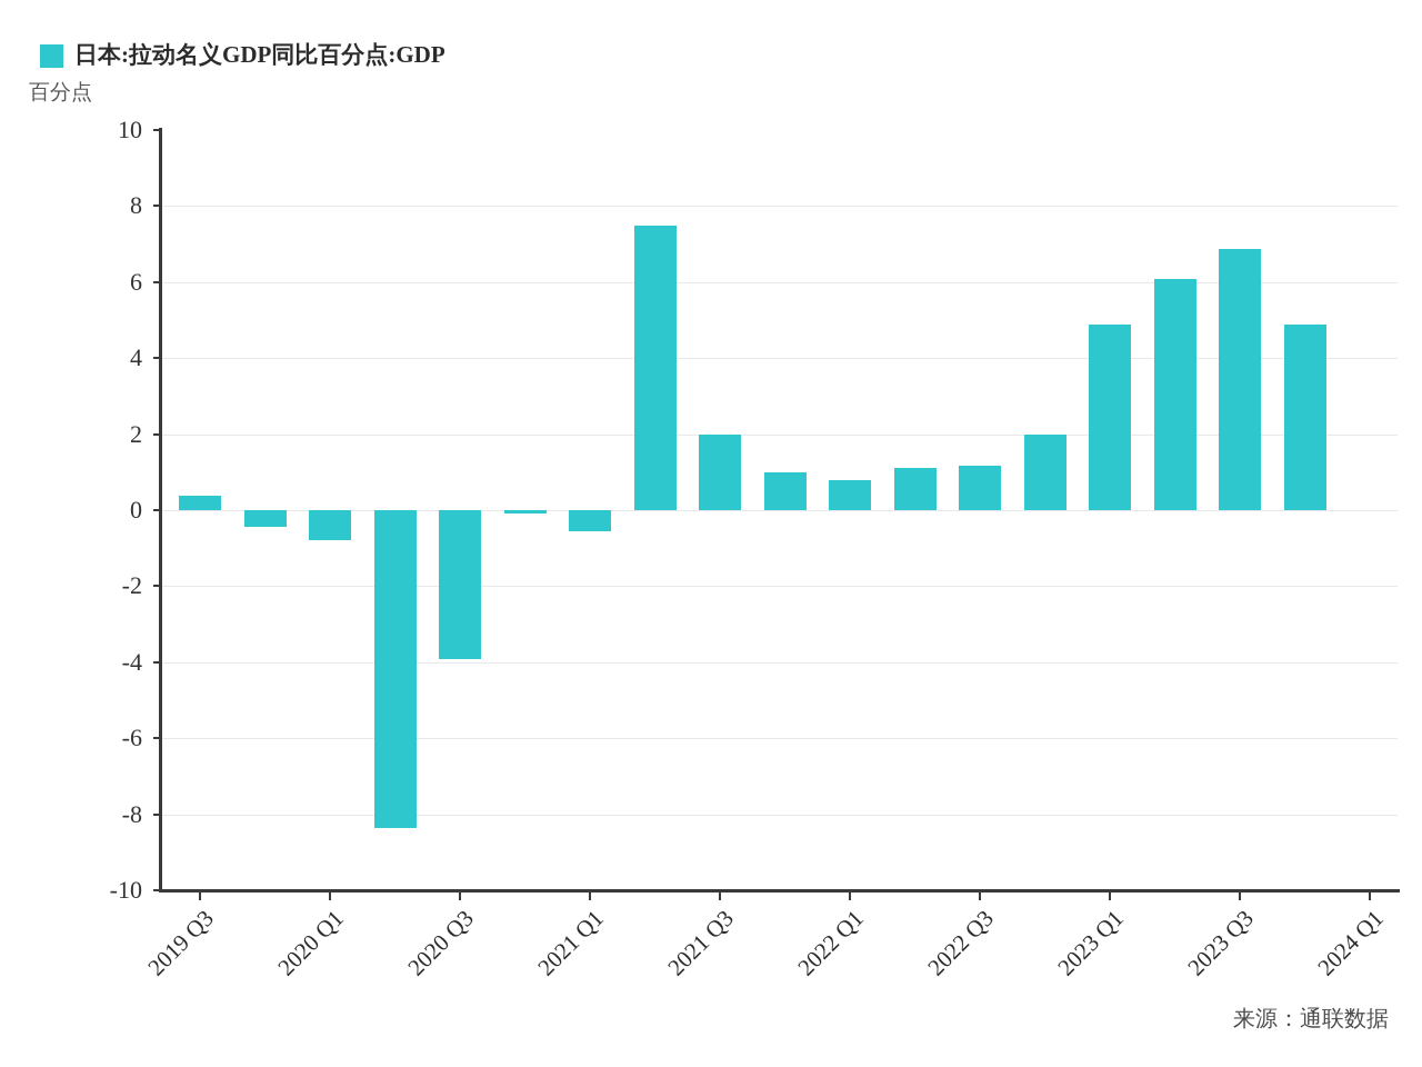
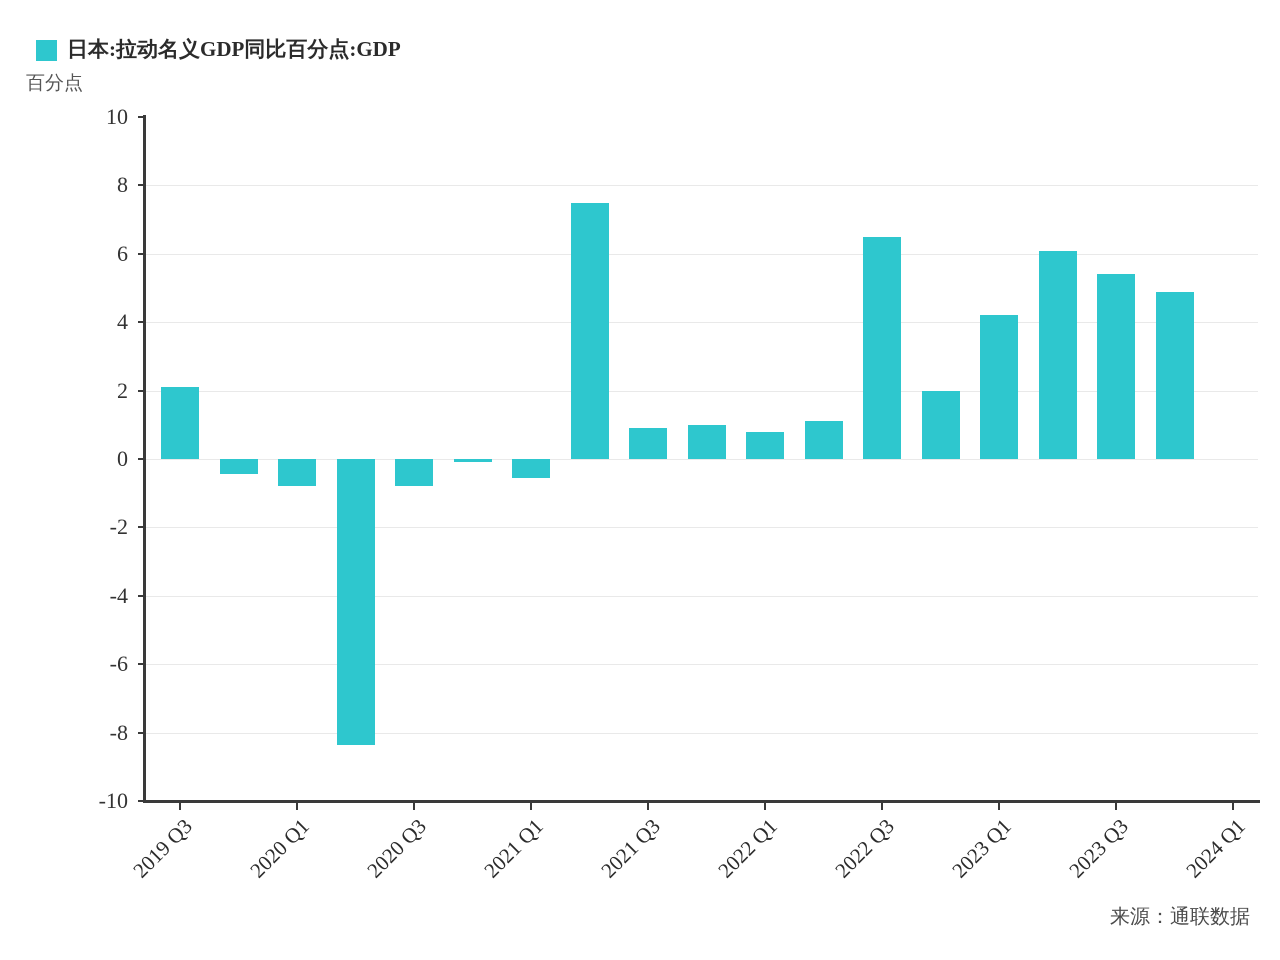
2019 Q3: 0.4 -> 2.1
2020 Q3: -3.9 -> -0.8
2021 Q3: 2.0 -> 0.9
2022 Q3: 1.2 -> 6.5
2023 Q1: 4.9 -> 4.2
2023 Q3: 6.9 -> 5.4
